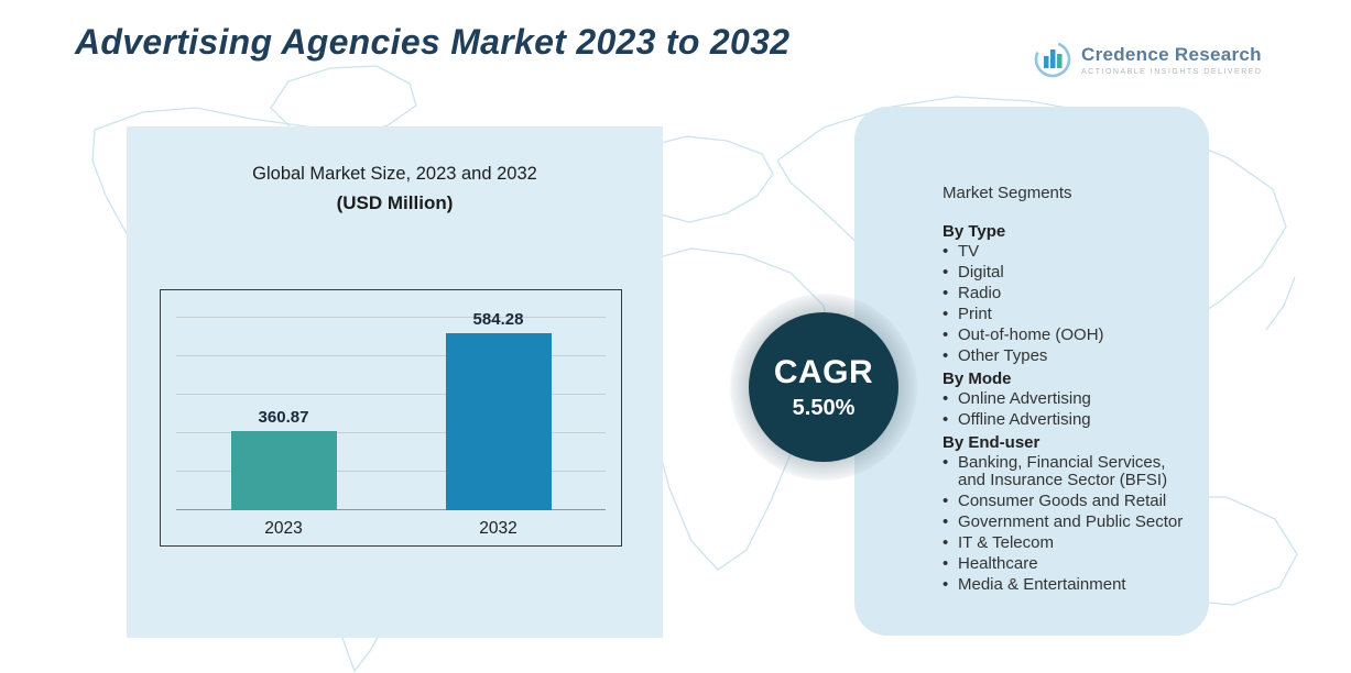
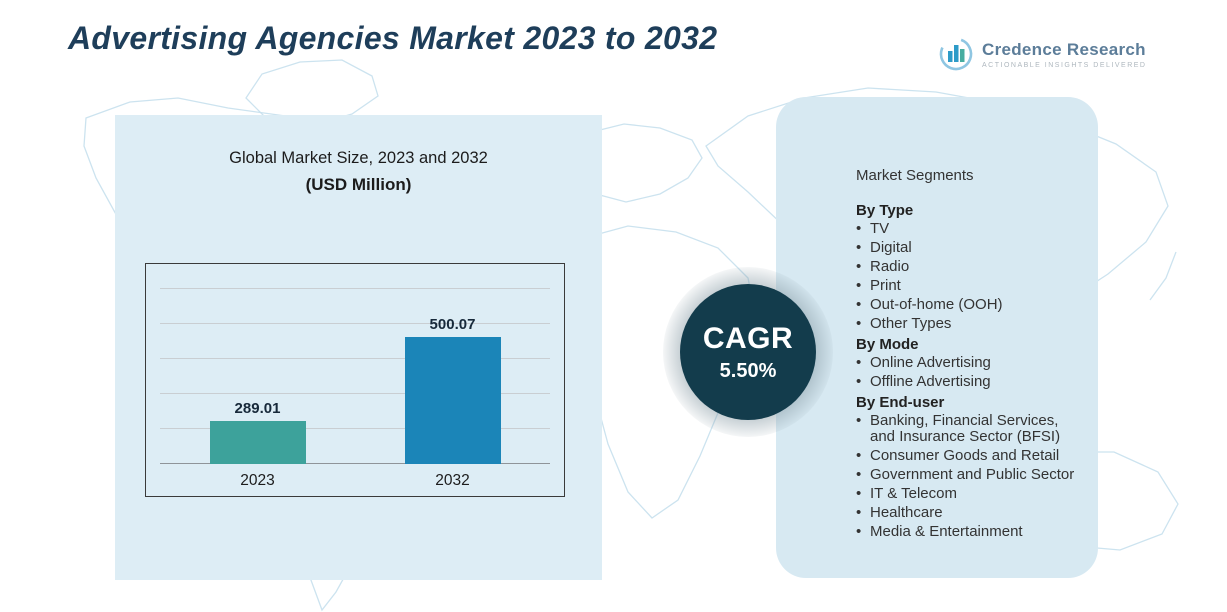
2023: 360.87 -> 289.01
2032: 584.28 -> 500.07
